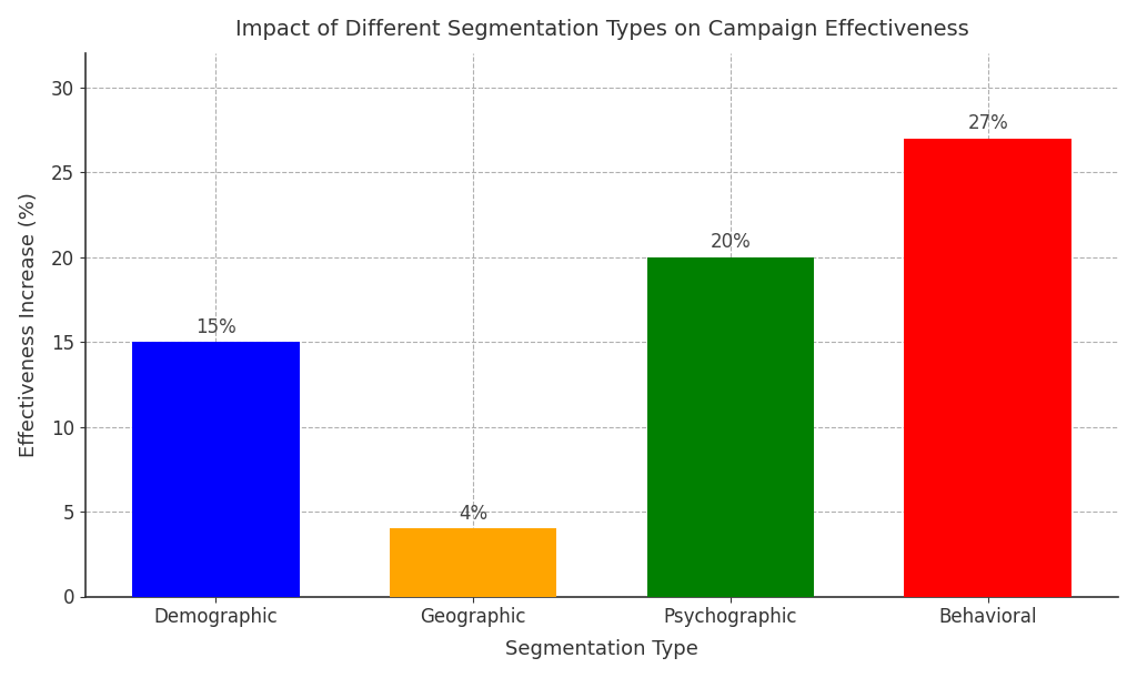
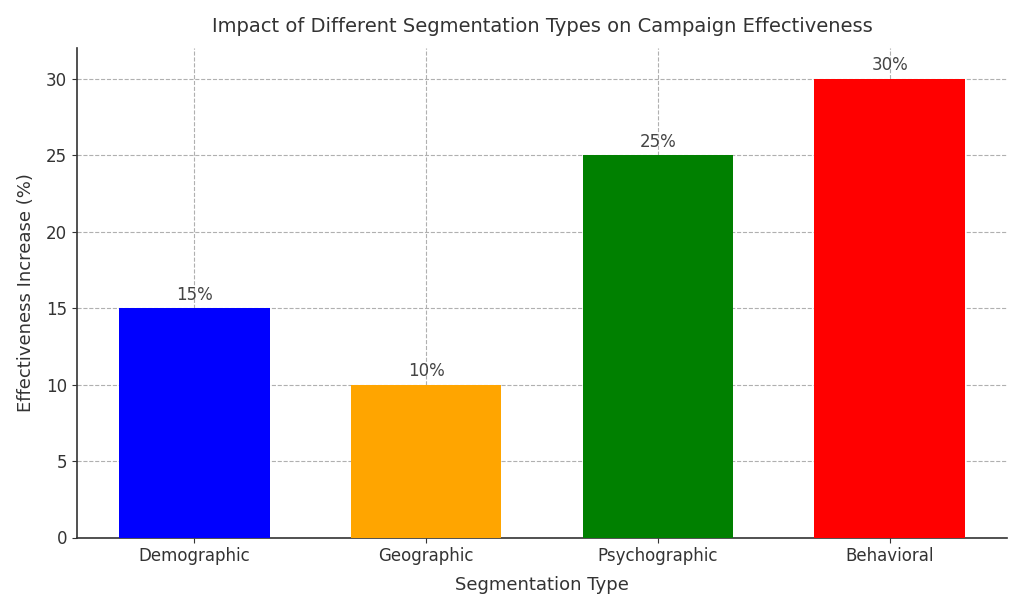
Geographic: 4% -> 10%
Psychographic: 20% -> 25%
Behavioral: 27% -> 30%
